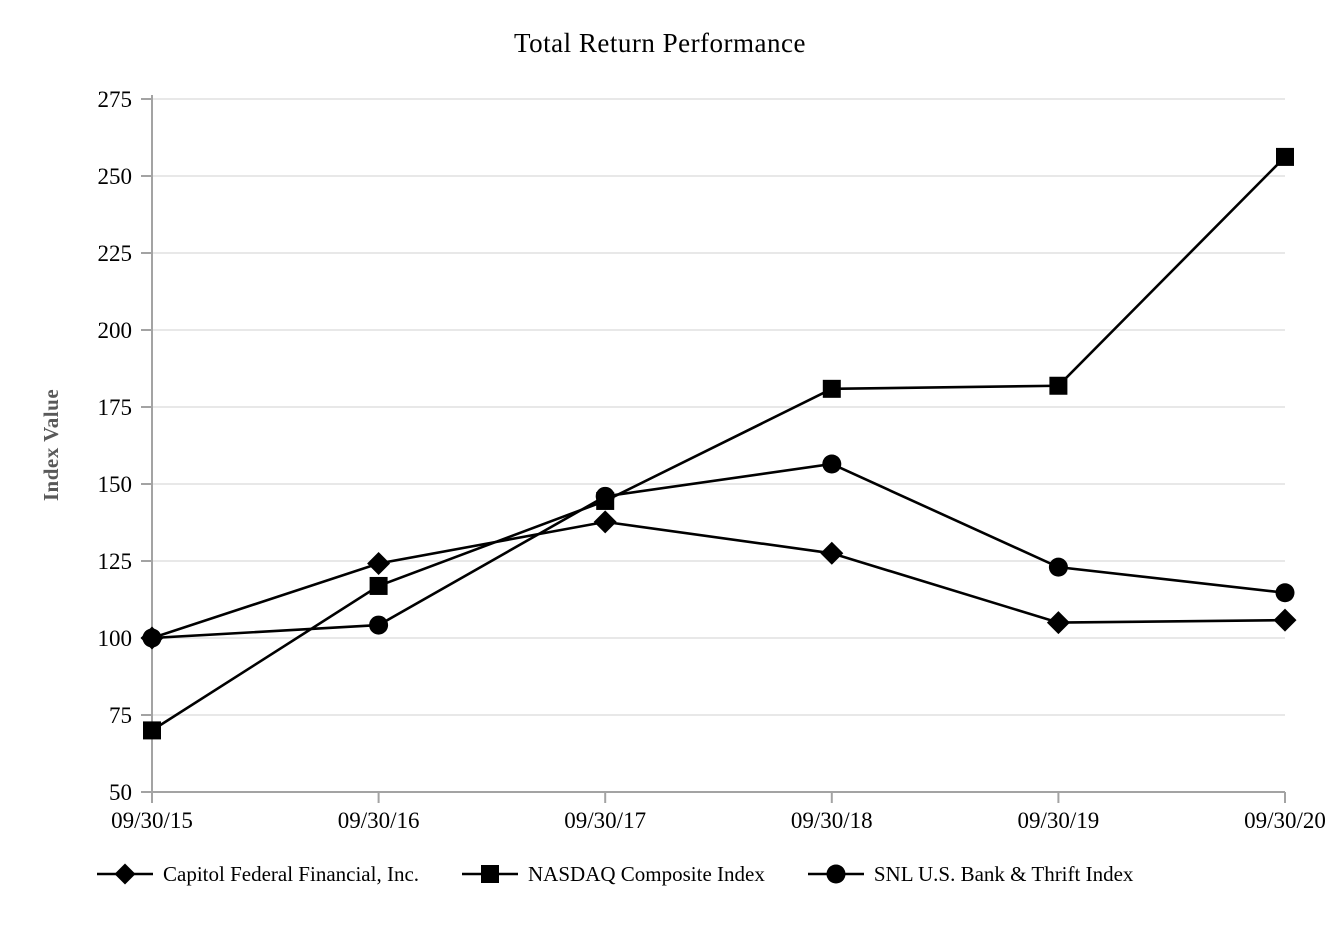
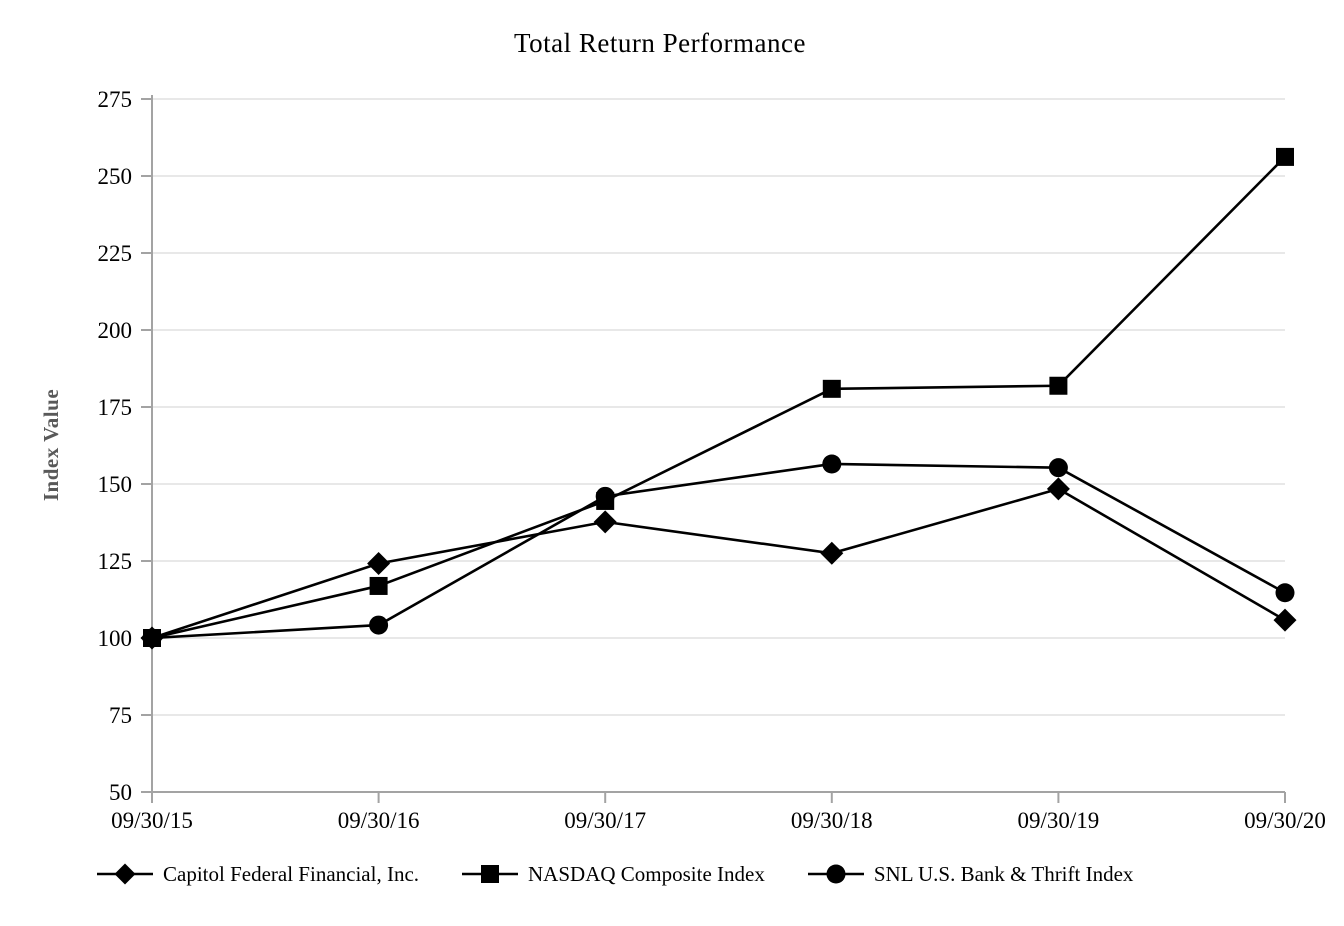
NASDAQ Composite Index/09/30/15: 70 -> 100
Capitol Federal Financial, Inc./09/30/19: 105 -> 148
SNL U.S. Bank & Thrift Index/09/30/19: 123 -> 155
